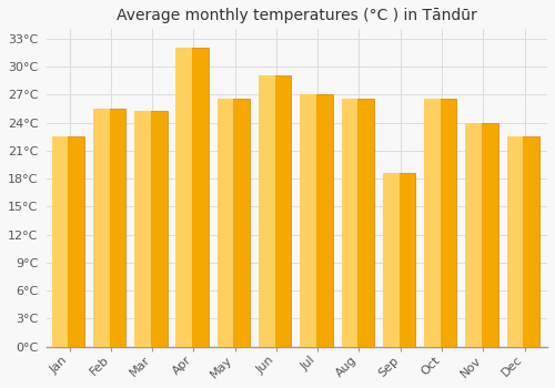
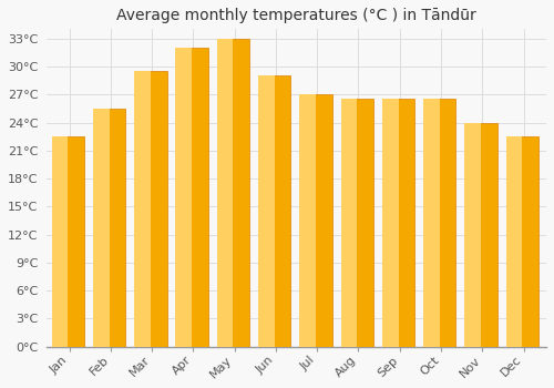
Mar: 25.2°C -> 29.5°C
May: 26.6°C -> 33.0°C
Sep: 18.6°C -> 26.5°C
